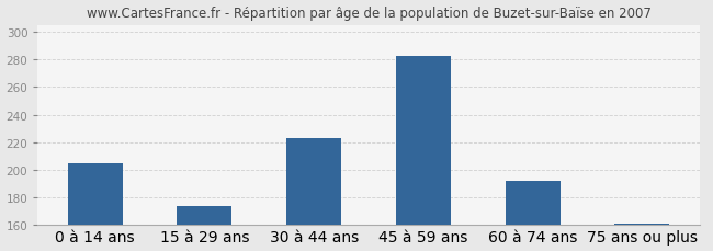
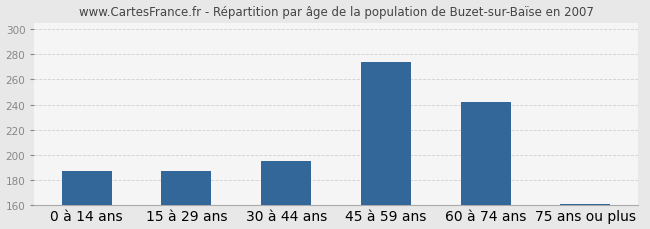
0 à 14 ans: 205 -> 187
15 à 29 ans: 174 -> 187
30 à 44 ans: 223 -> 195
45 à 59 ans: 283 -> 274
60 à 74 ans: 192 -> 242
